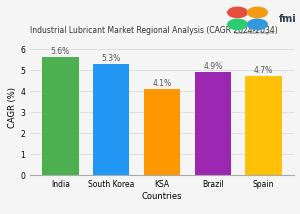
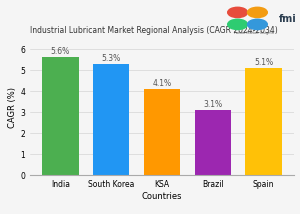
Brazil: 4.9% -> 3.1%
Spain: 4.7% -> 5.1%
